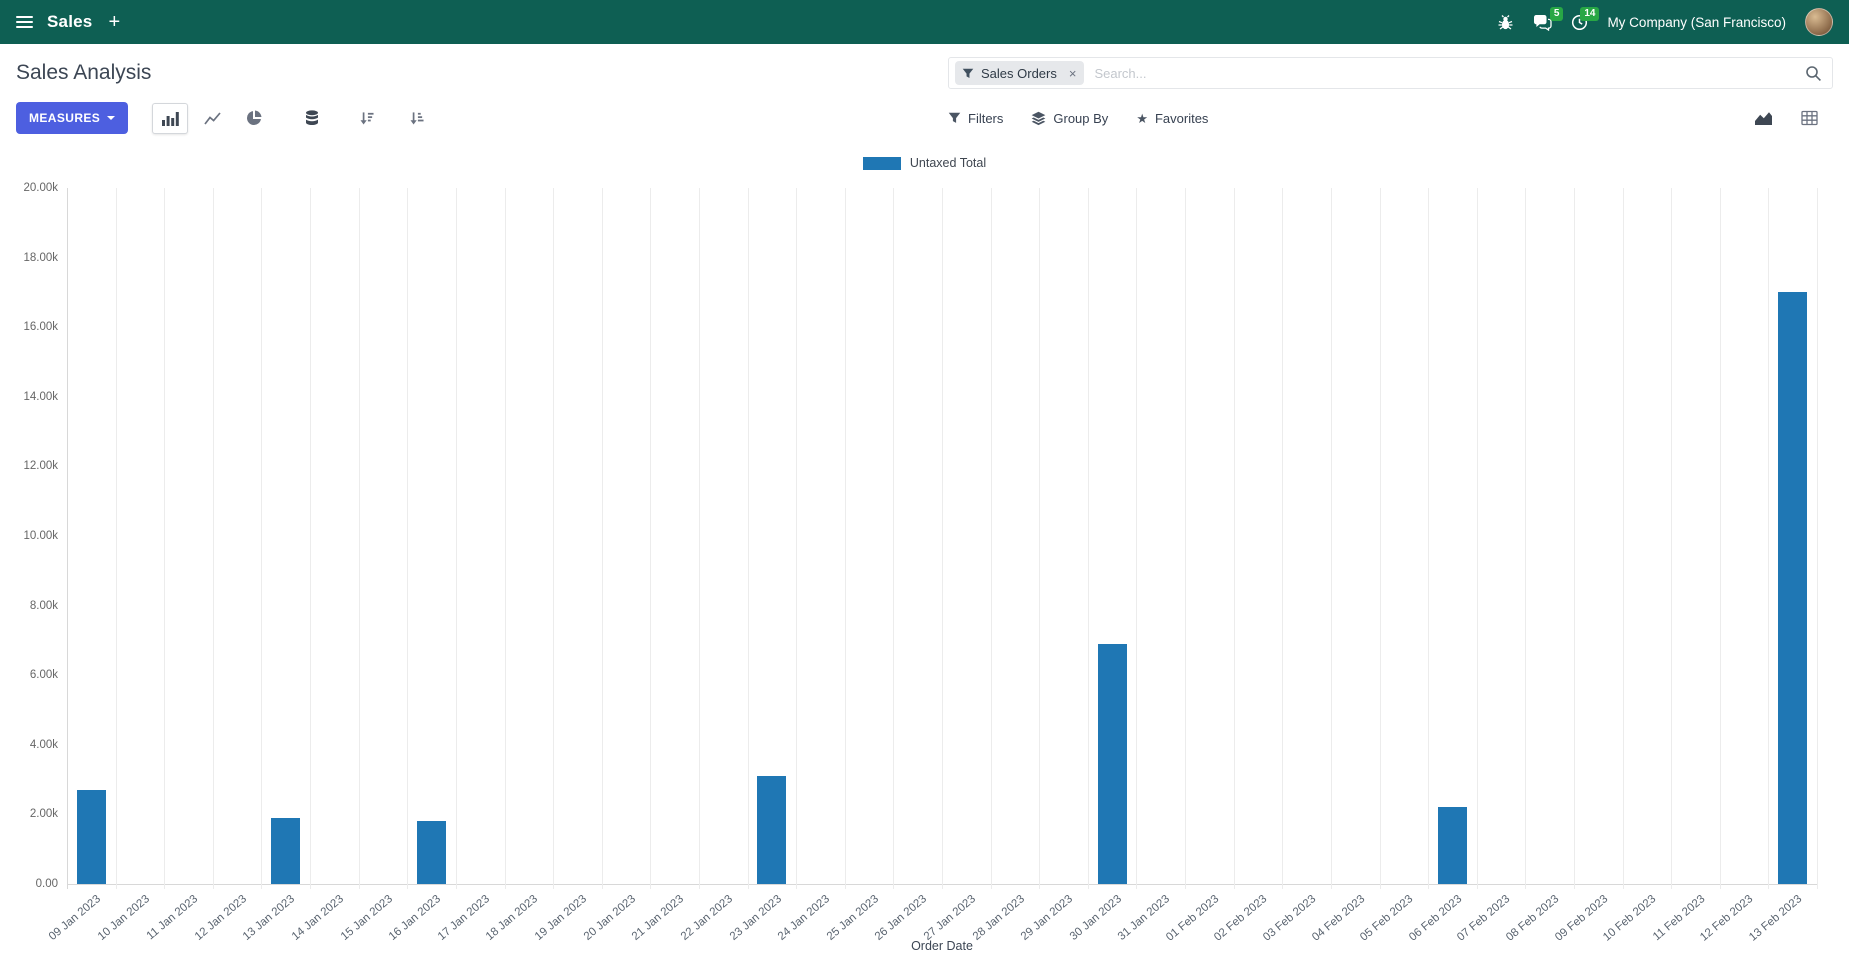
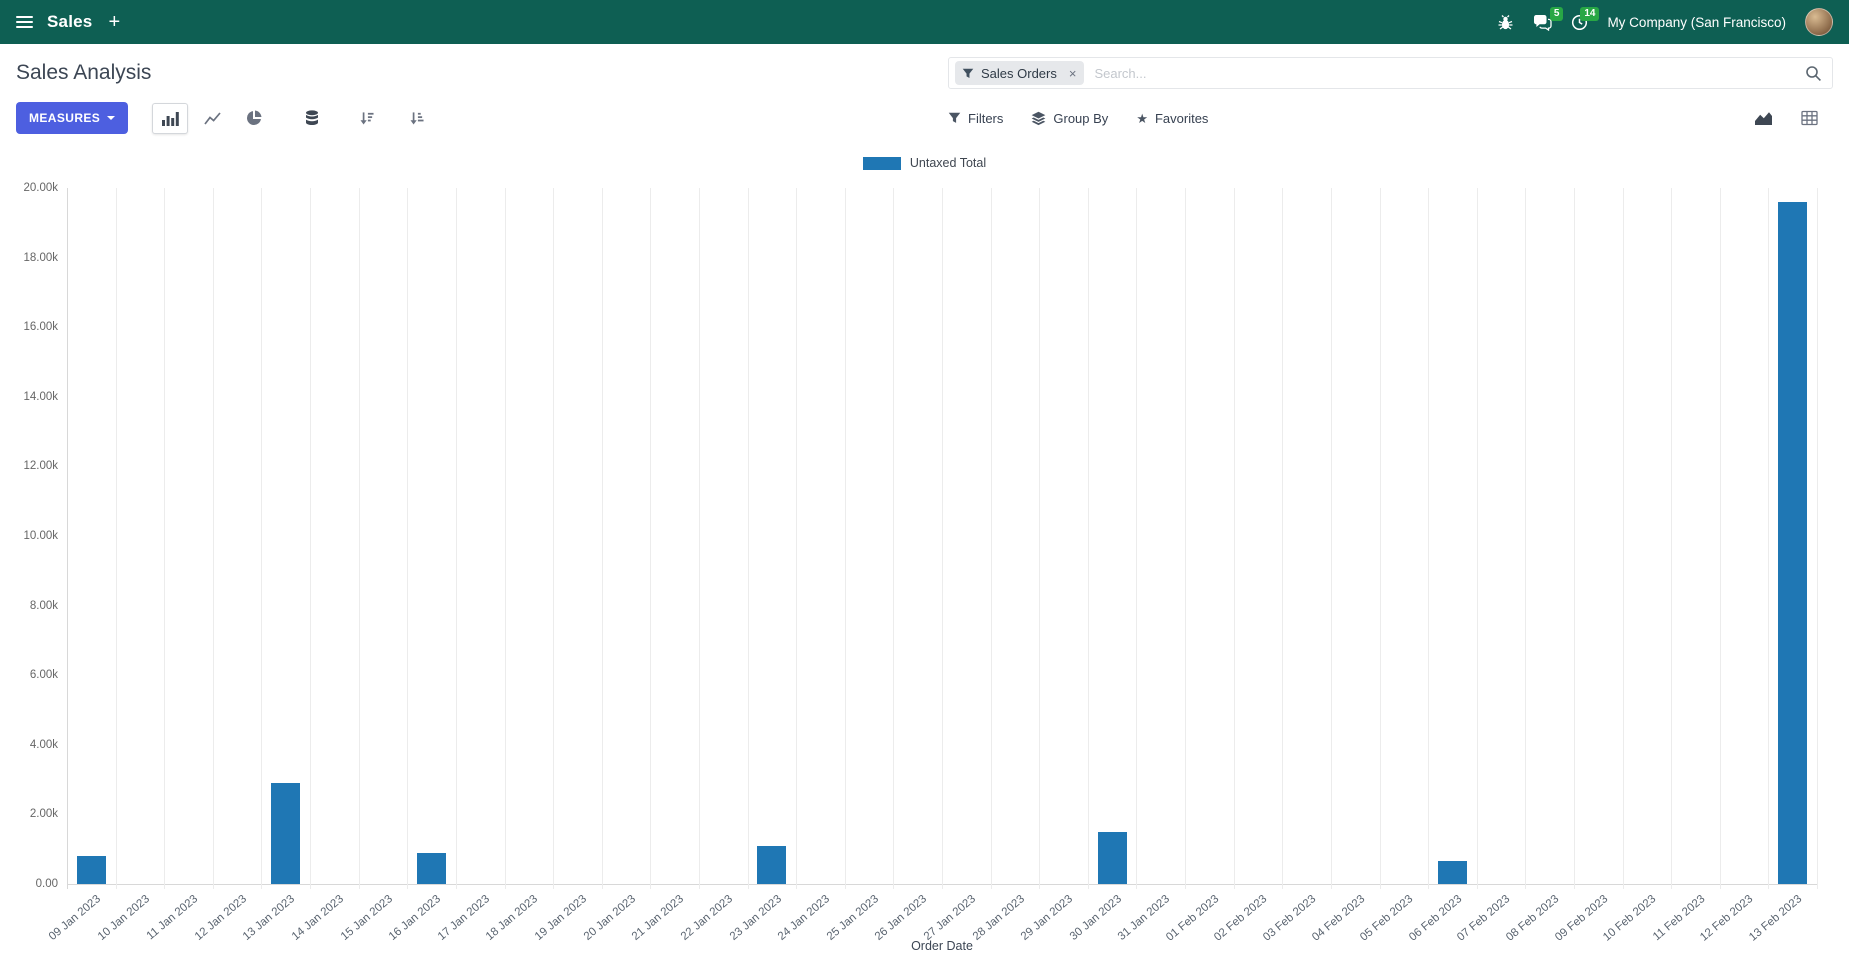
09 Jan 2023: 2.7k -> 0.8k
13 Jan 2023: 1.9k -> 2.9k
16 Jan 2023: 1.8k -> 0.9k
23 Jan 2023: 3.1k -> 1.1k
30 Jan 2023: 6.9k -> 1.5k
06 Feb 2023: 2.2k -> 0.6k
13 Feb 2023: 17.0k -> 19.6k
